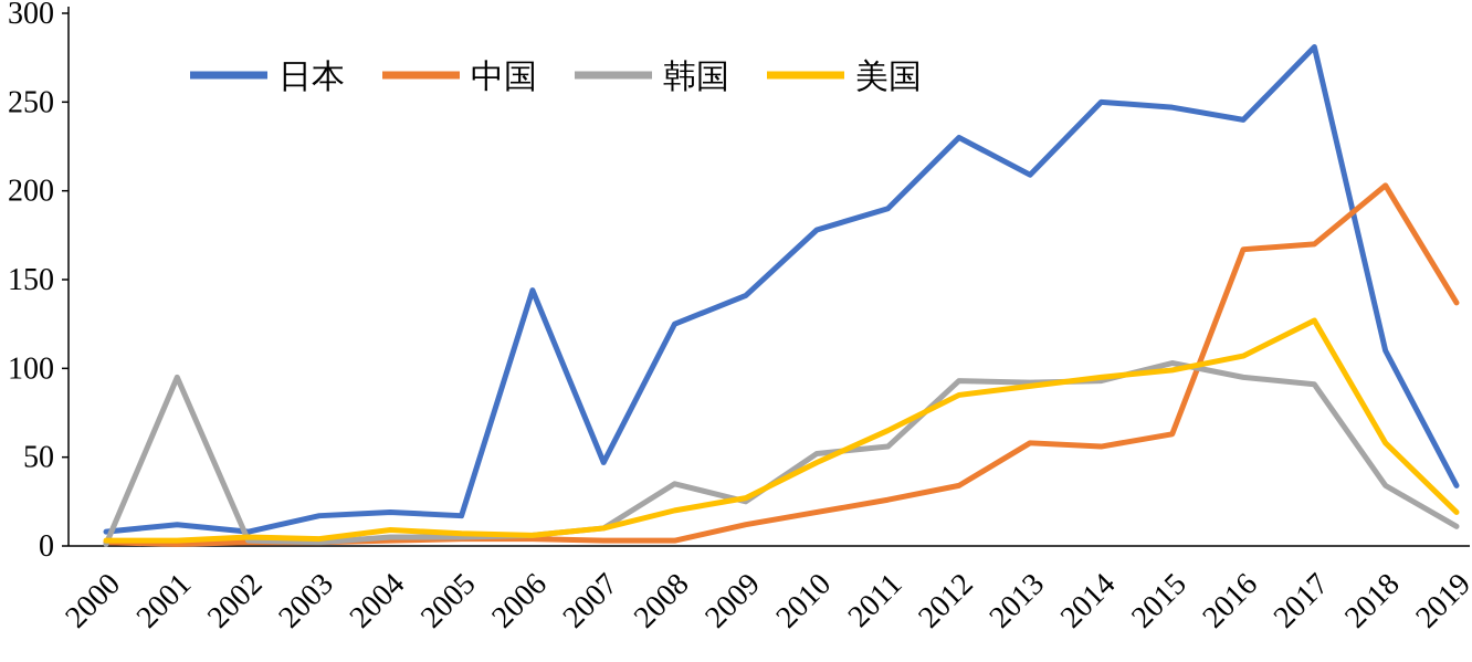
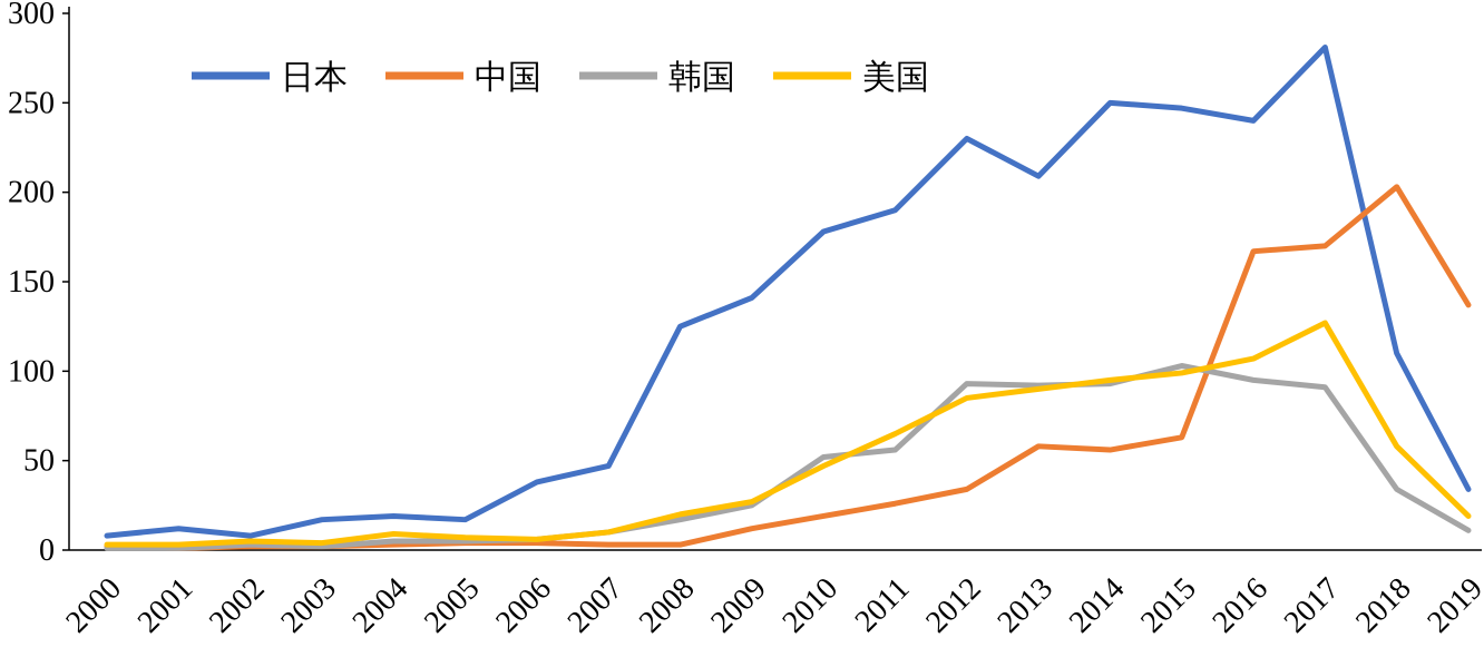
韩国/2001: 95 -> 1
日本/2006: 144 -> 38
韩国/2008: 35 -> 17
